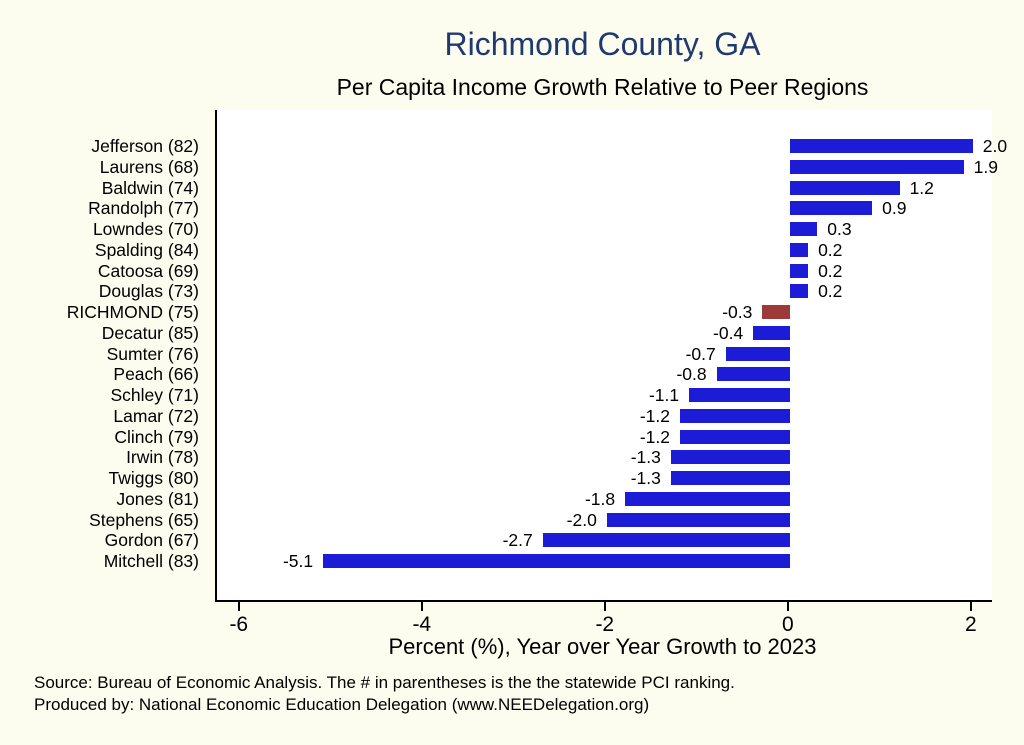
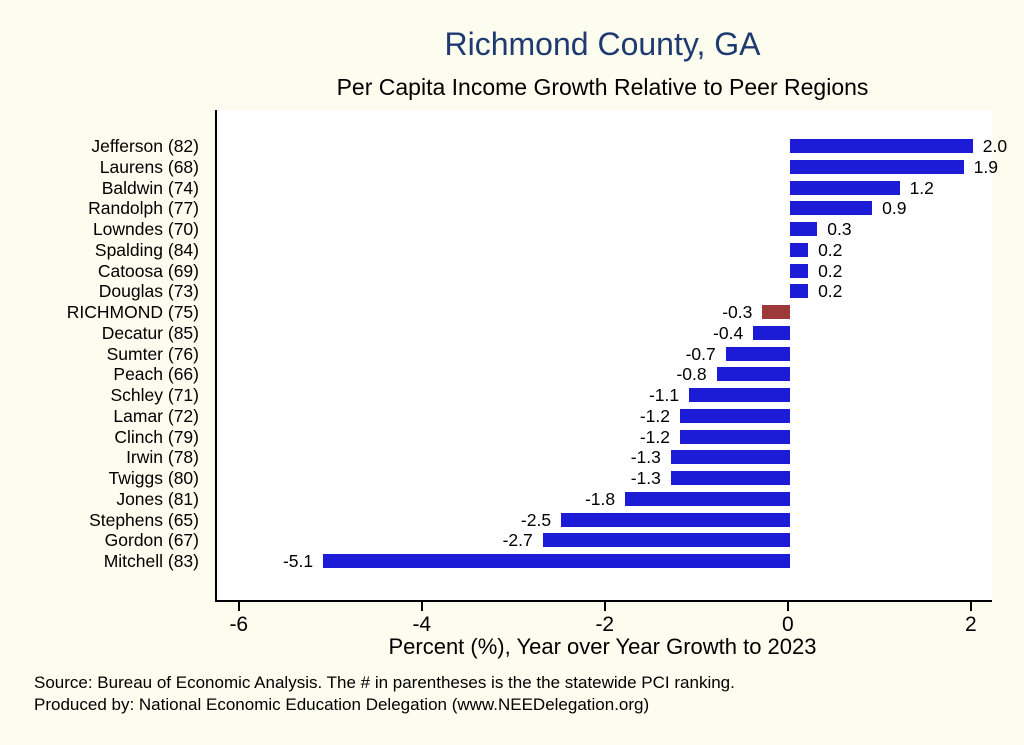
Stephens (65): -2.0 -> -2.5
